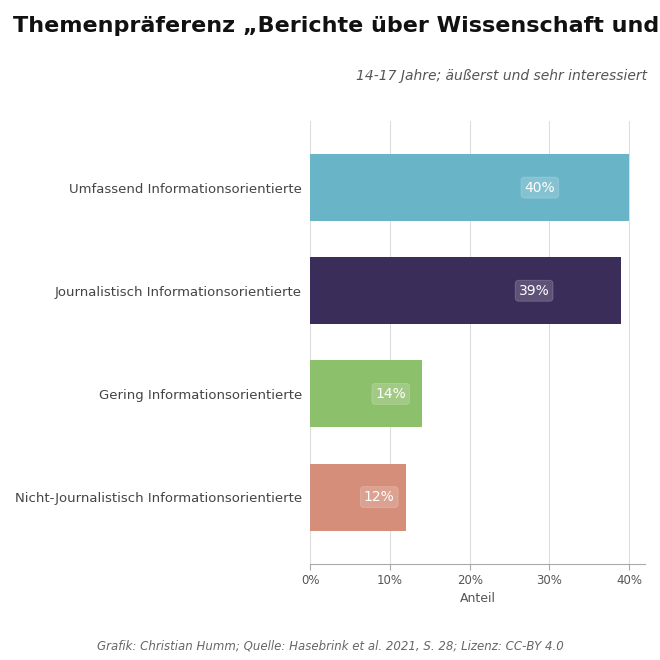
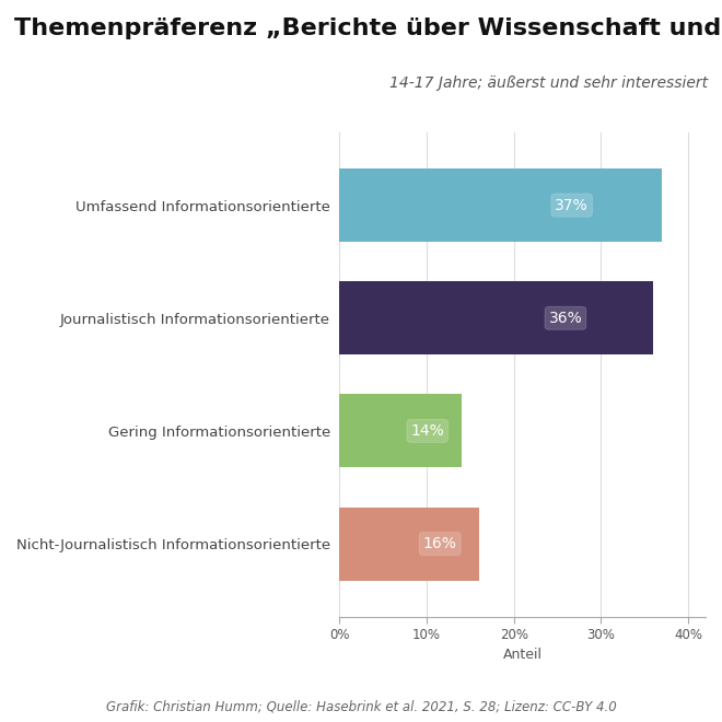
Umfassend Informationsorientierte: 40% -> 37%
Journalistisch Informationsorientierte: 39% -> 36%
Nicht-Journalistisch Informationsorientierte: 12% -> 16%
